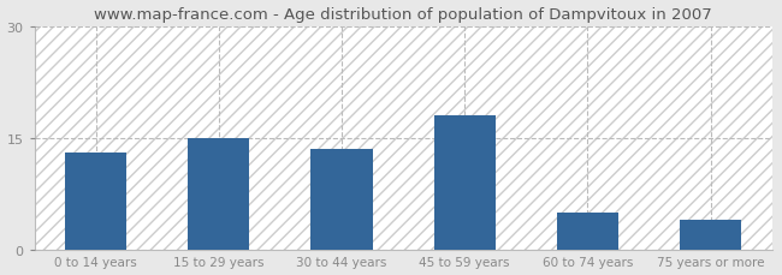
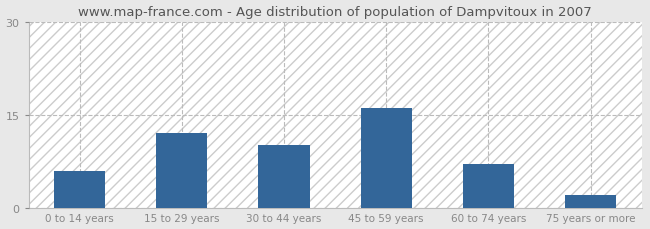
0 to 14 years: 13.0 -> 6.0
15 to 29 years: 15.0 -> 12.0
30 to 44 years: 13.5 -> 10.2
45 to 59 years: 18.0 -> 16.0
60 to 74 years: 5.0 -> 7.0
75 years or more: 4.0 -> 2.0
